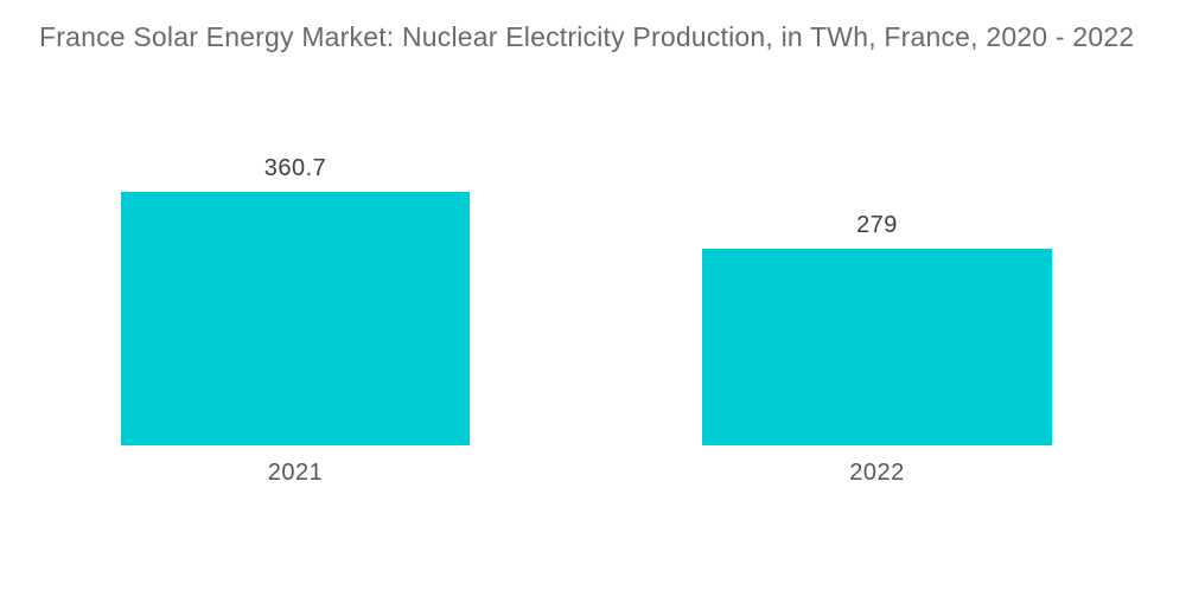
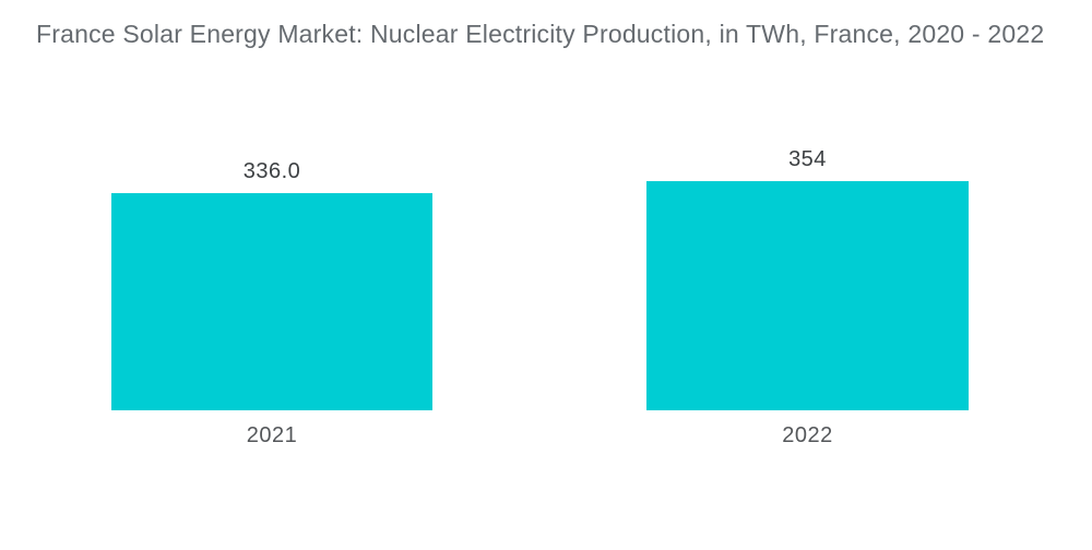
2021: 360.7 -> 336.0
2022: 279 -> 354
